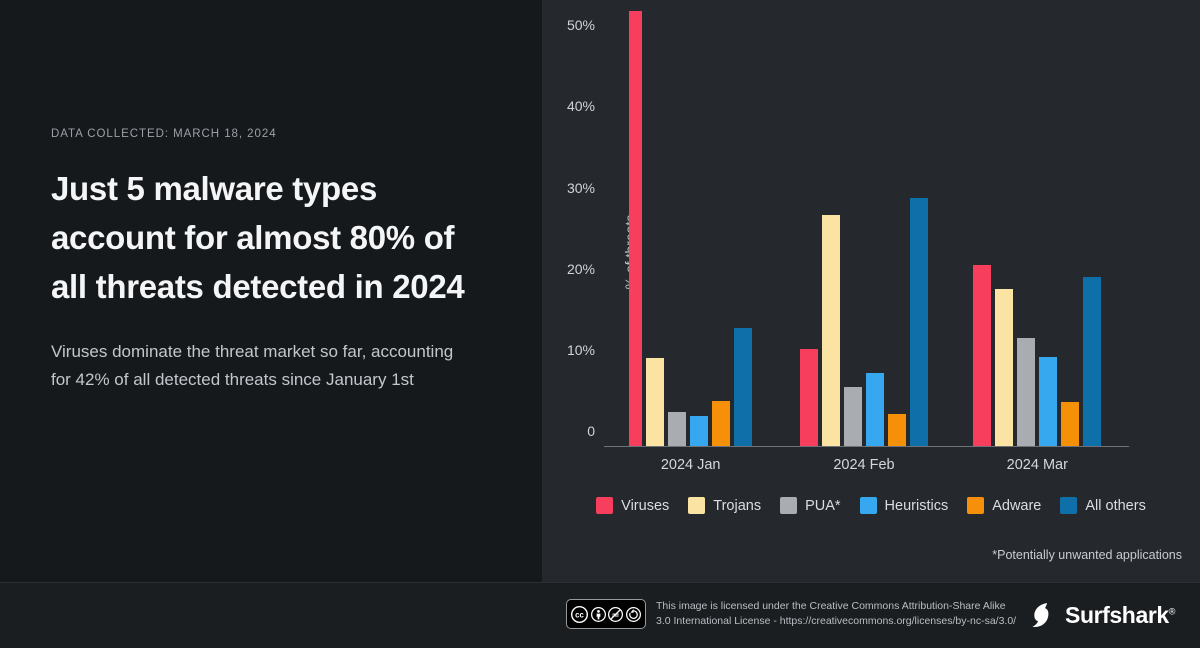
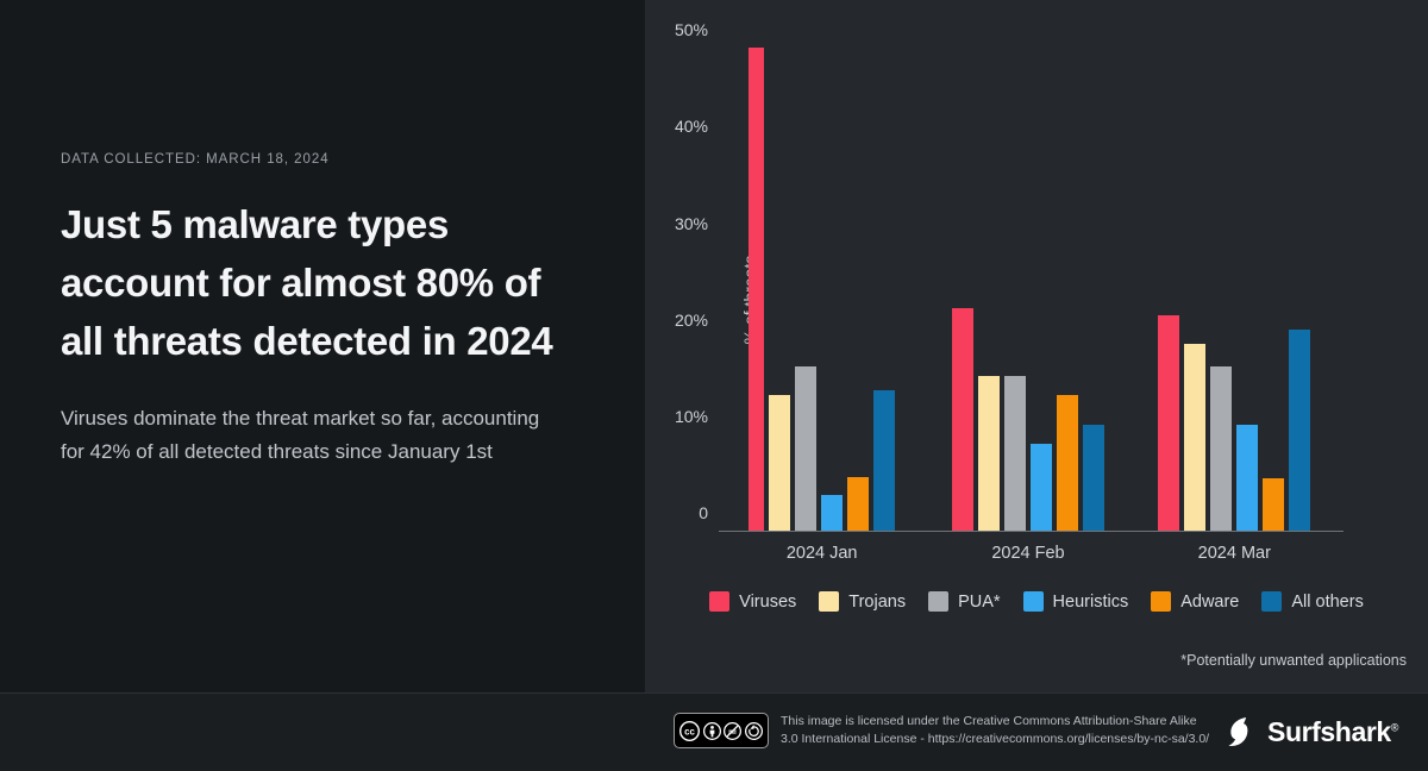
Viruses/2024 Jan: 54% -> 50%
Trojans/2024 Jan: 11% -> 14%
PUA*/2024 Jan: 4% -> 17%
Viruses/2024 Feb: 12% -> 23%
Trojans/2024 Feb: 28% -> 16%
PUA*/2024 Feb: 7% -> 16%
Adware/2024 Feb: 4% -> 14%
All others/2024 Feb: 31% -> 11%
PUA*/2024 Mar: 13% -> 17%
